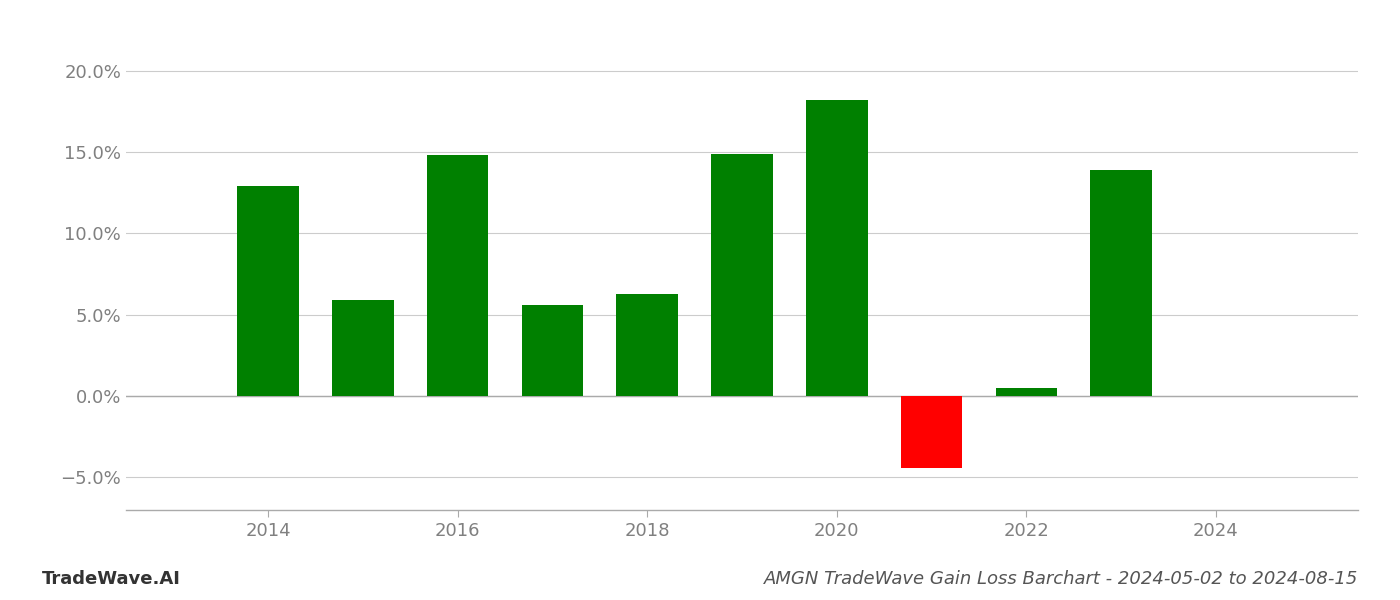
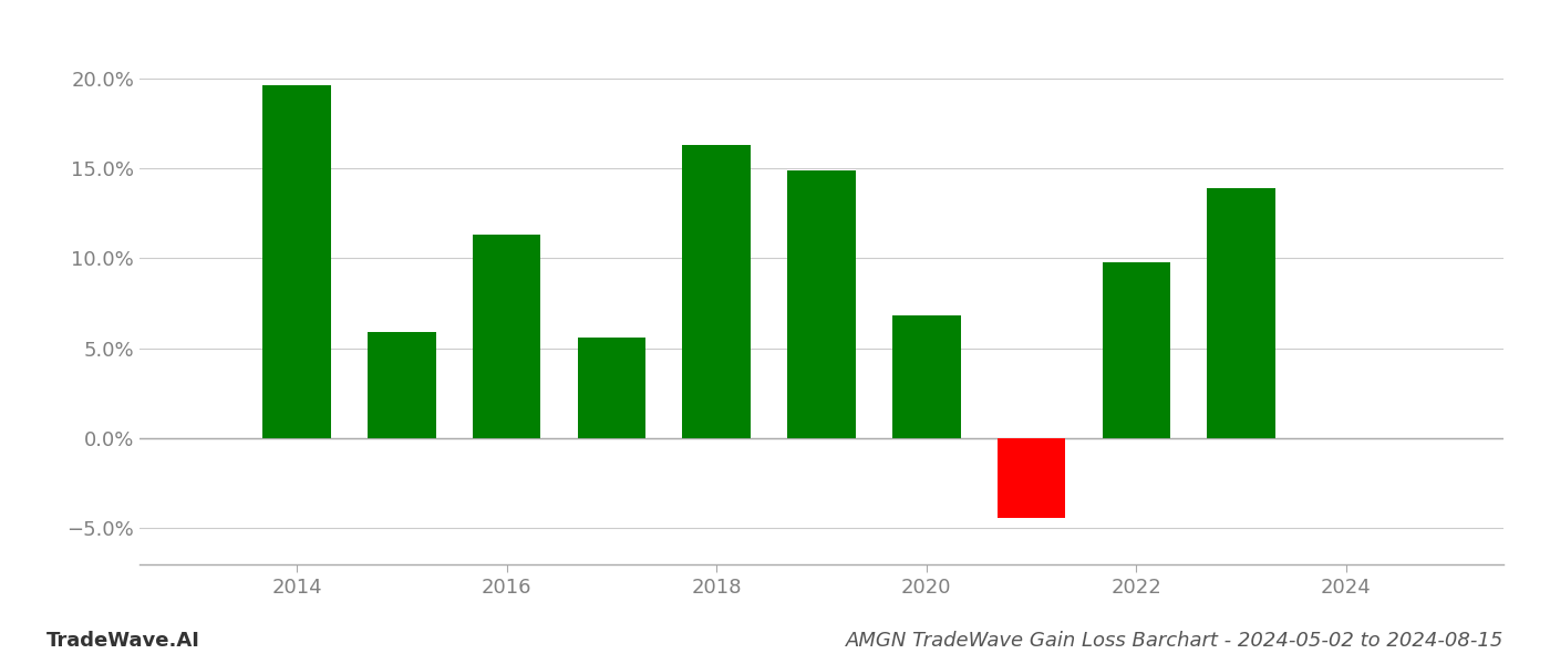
2014: 12.9% -> 19.6%
2016: 14.8% -> 11.3%
2018: 6.3% -> 16.3%
2020: 18.2% -> 6.8%
2022: 0.5% -> 9.8%
